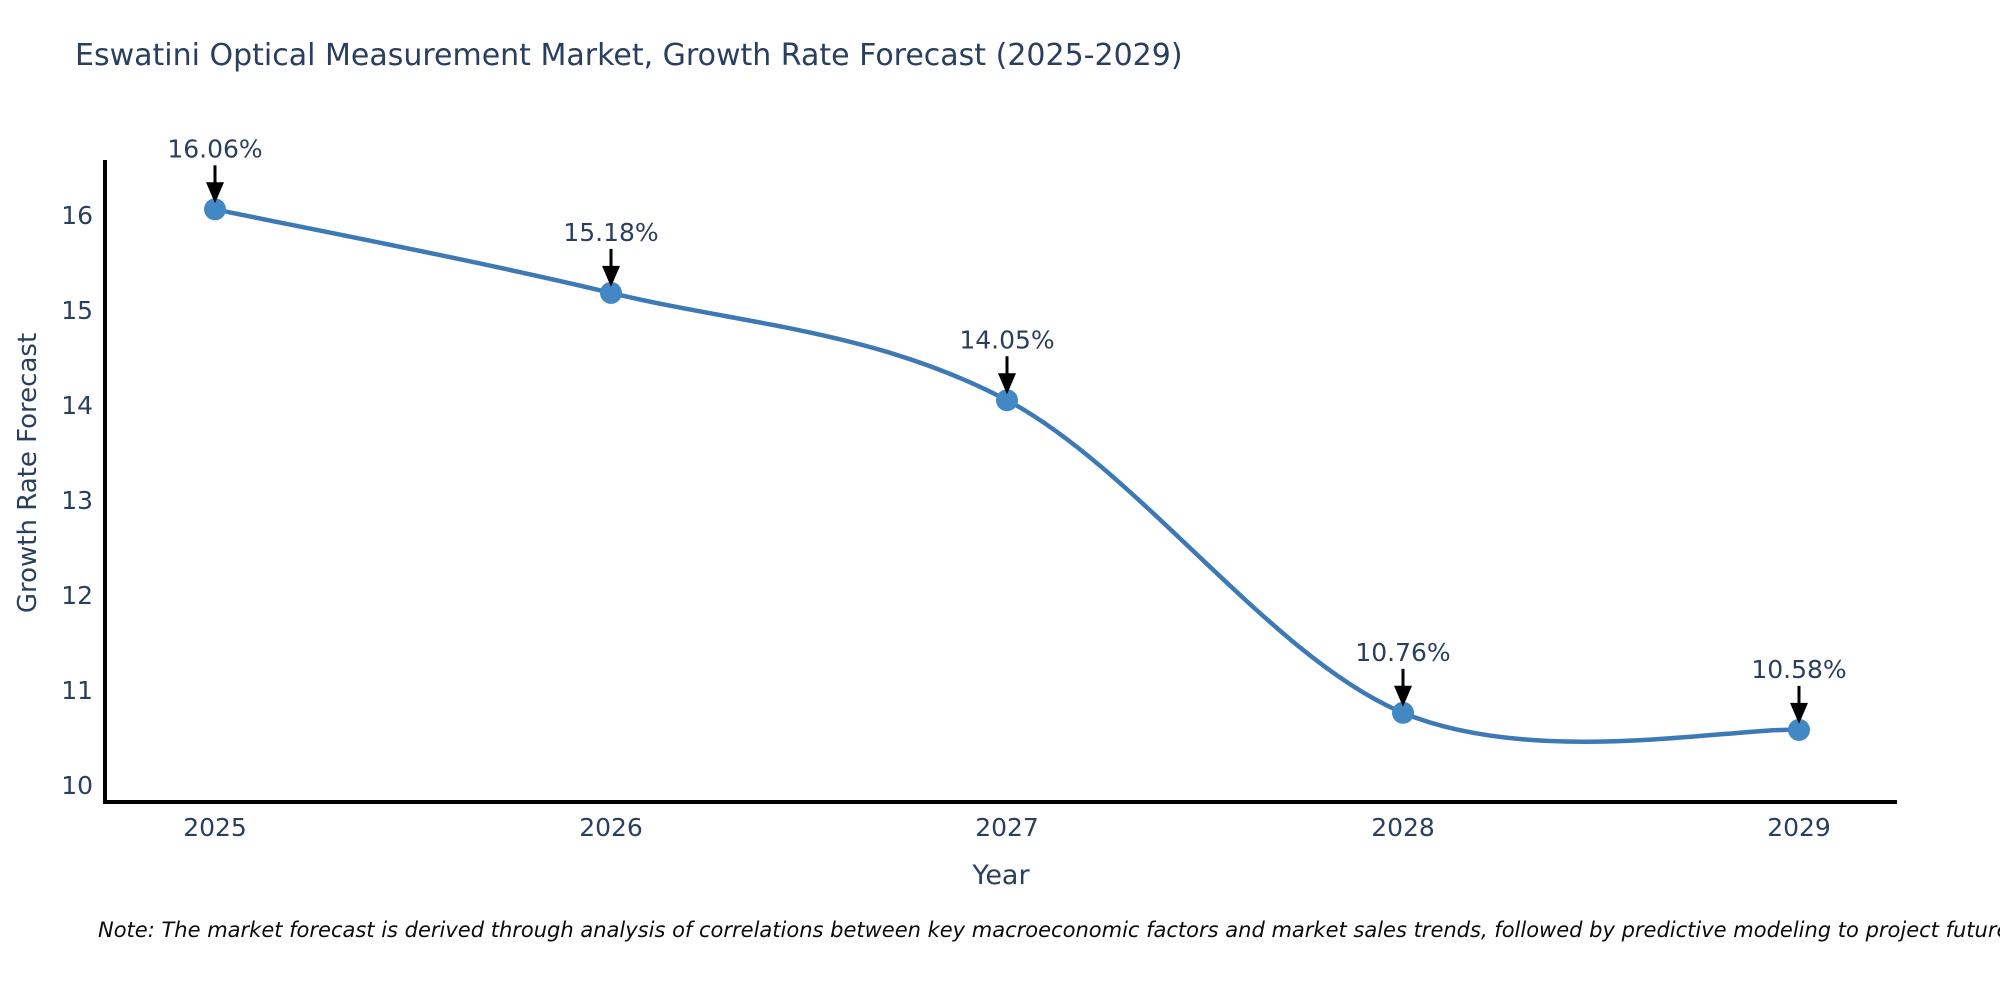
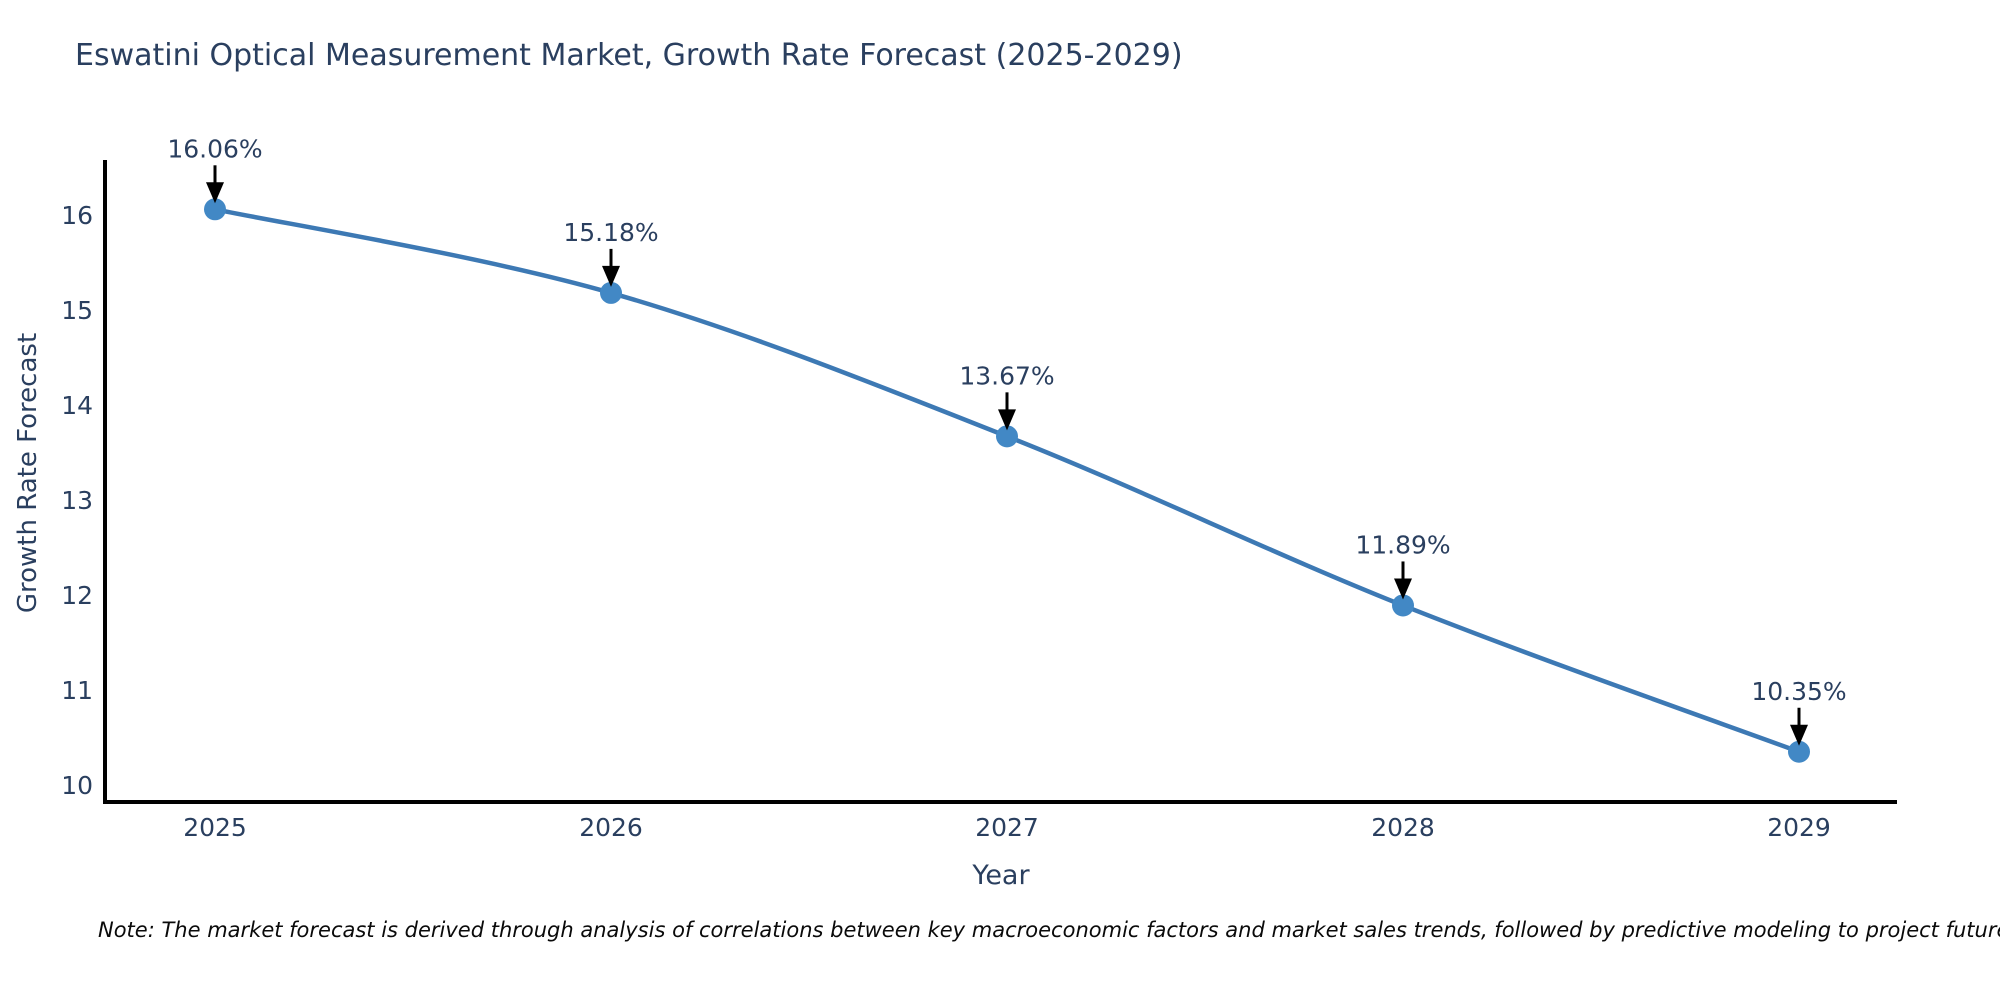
2027: 14.05% -> 13.67%
2028: 10.76% -> 11.89%
2029: 10.58% -> 10.35%
